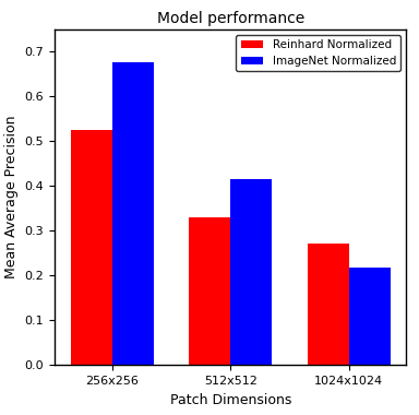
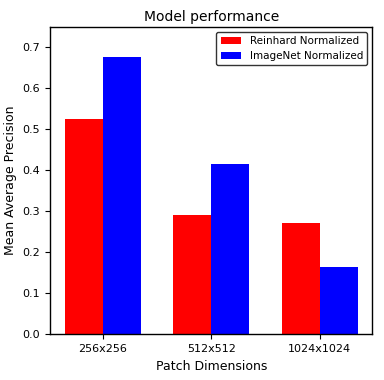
Reinhard Normalized/512x512: 0.330 -> 0.290
ImageNet Normalized/1024x1024: 0.218 -> 0.165
